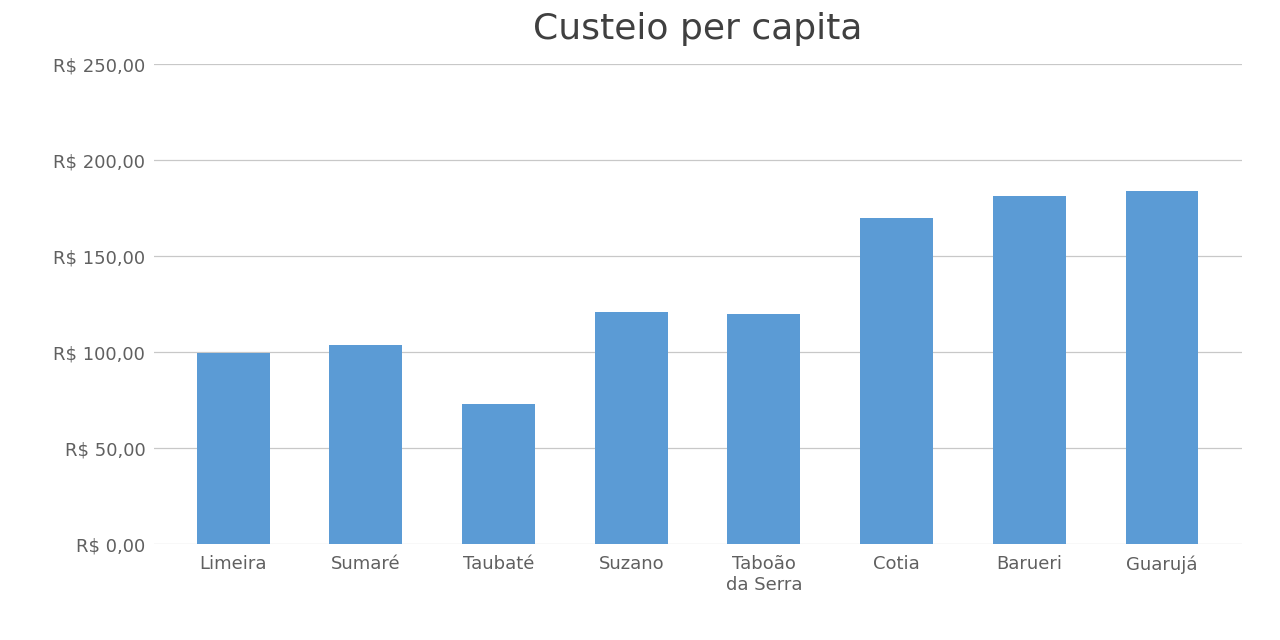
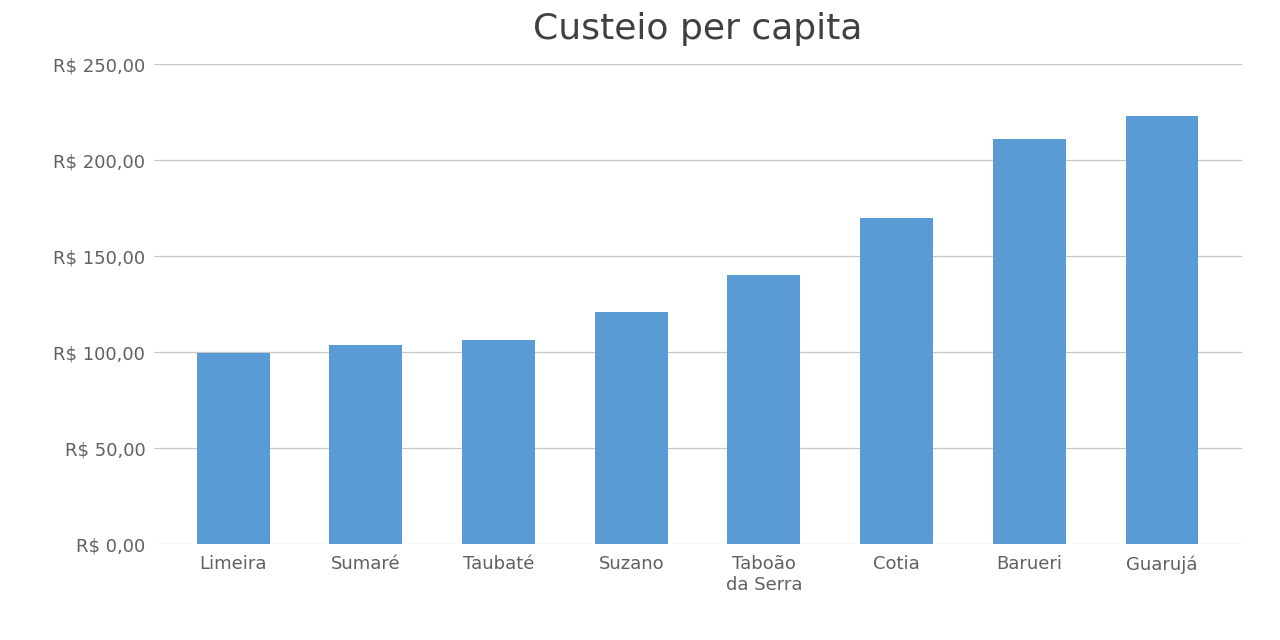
Taubaté: R$ 73 -> R$ 106
Taboão da Serra: R$ 120 -> R$ 140
Barueri: R$ 181 -> R$ 211
Guarujá: R$ 184 -> R$ 223
